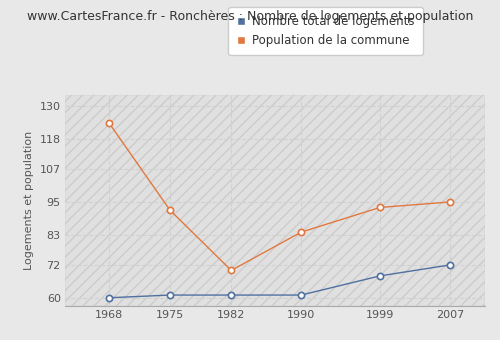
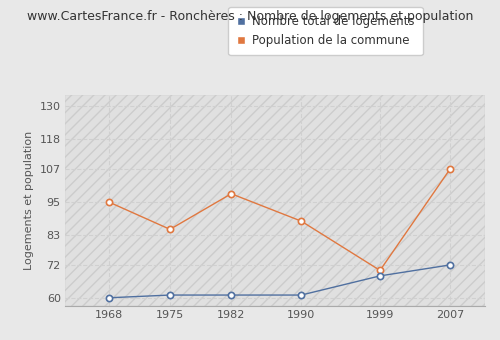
Population de la commune/1968: 124 -> 95
Population de la commune/1975: 92 -> 85
Population de la commune/1982: 70 -> 98
Population de la commune/1990: 84 -> 88
Population de la commune/1999: 93 -> 70
Population de la commune/2007: 95 -> 107
